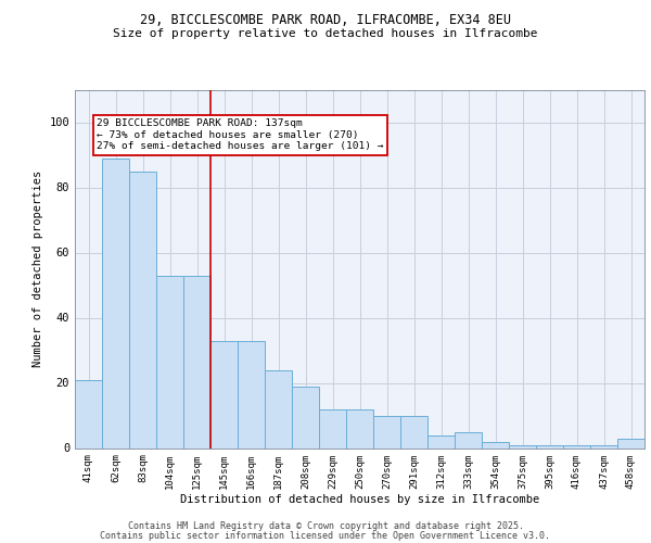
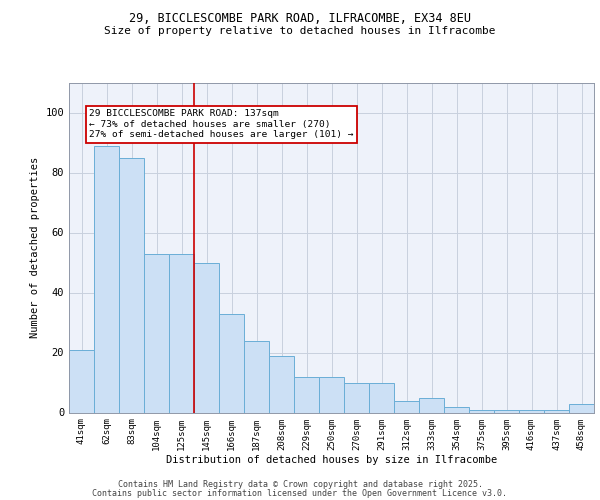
145sqm: 33 -> 50
